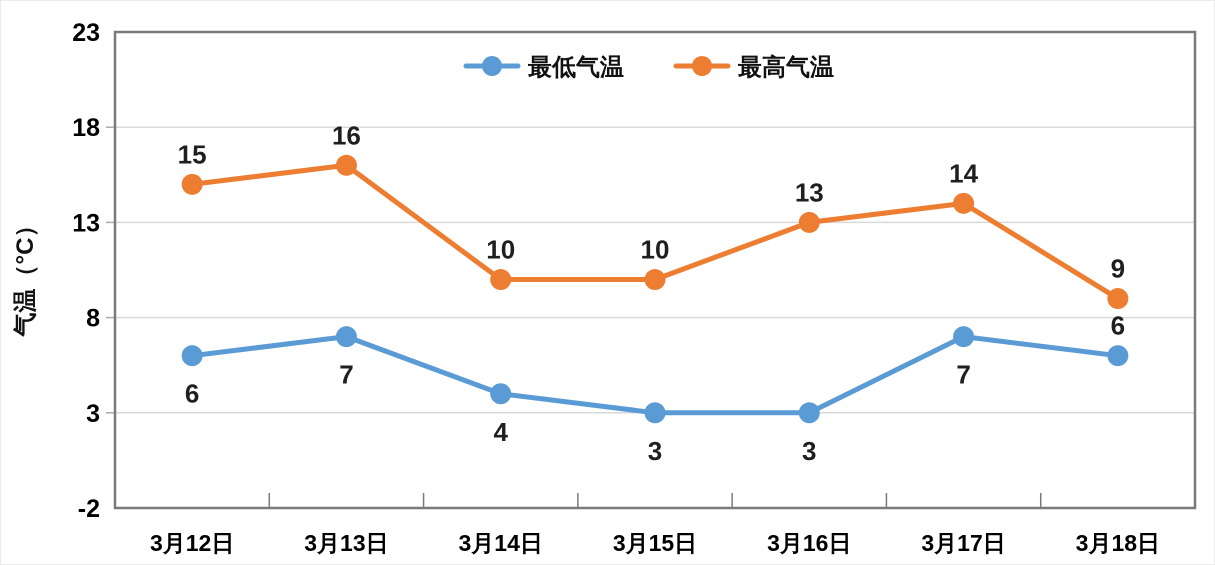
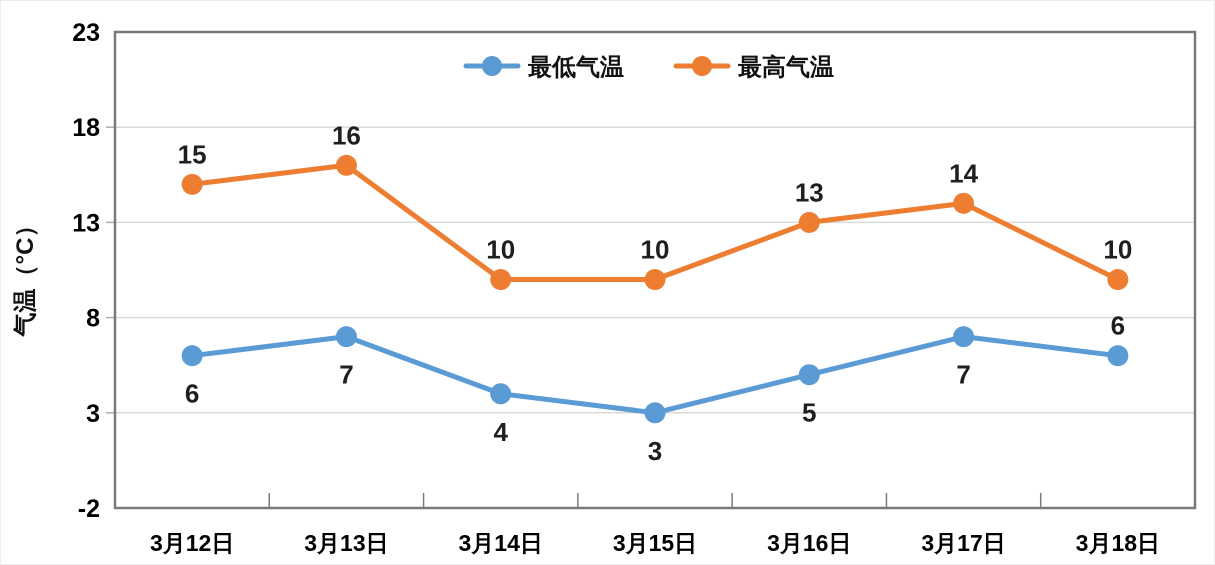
最低气温/3月16日: 3 -> 5
最高气温/3月18日: 9 -> 10
